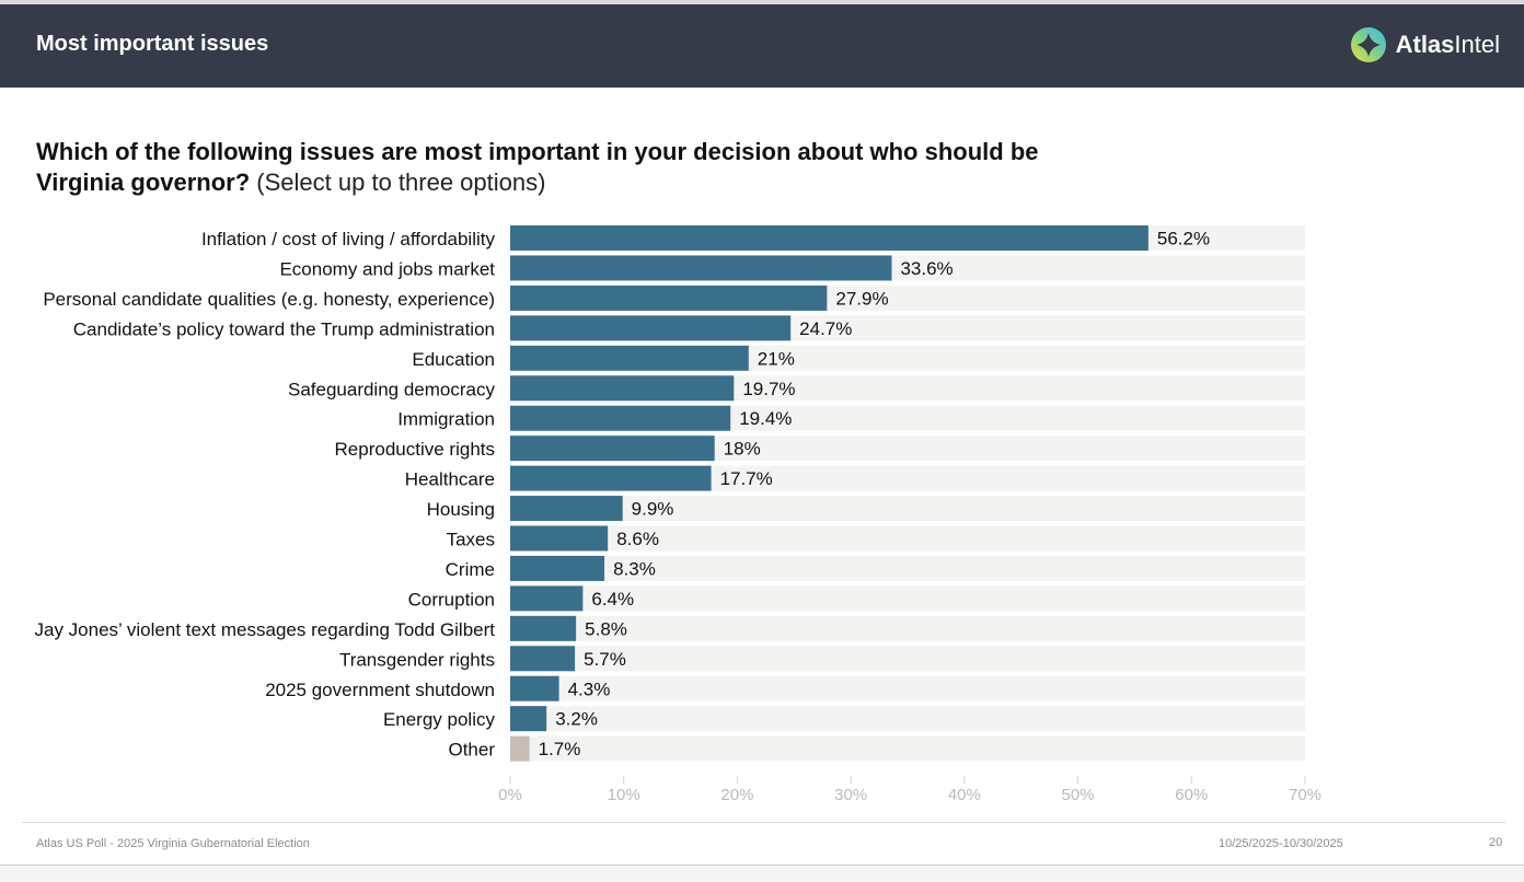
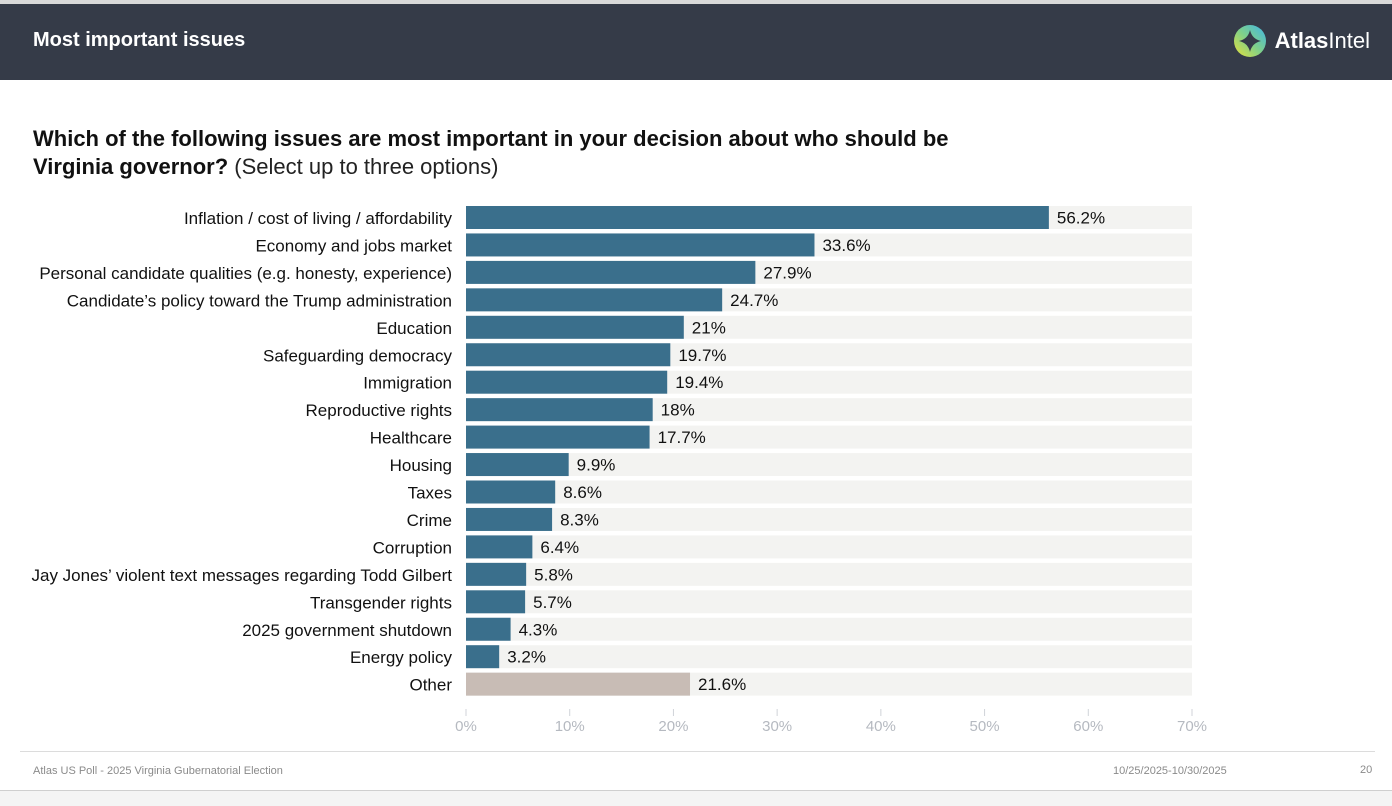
Other: 1.7% -> 21.6%
